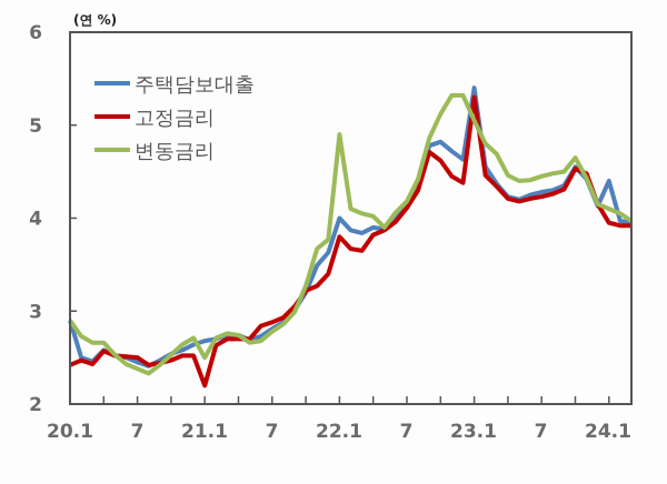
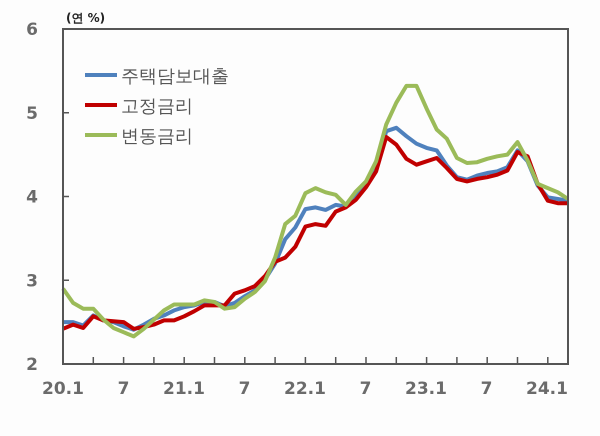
주택담보대출/20.1: 2.9 -> 2.5
고정금리/21.1: 2.2 -> 2.6
변동금리/21.1: 2.5 -> 2.7
주택담보대출/22.1: 4.0 -> 3.9
고정금리/22.1: 3.8 -> 3.6
변동금리/22.1: 4.9 -> 4.0
주택담보대출/23.1: 5.4 -> 4.6
고정금리/23.1: 5.3 -> 4.4
주택담보대출/24.1: 4.4 -> 4.0
